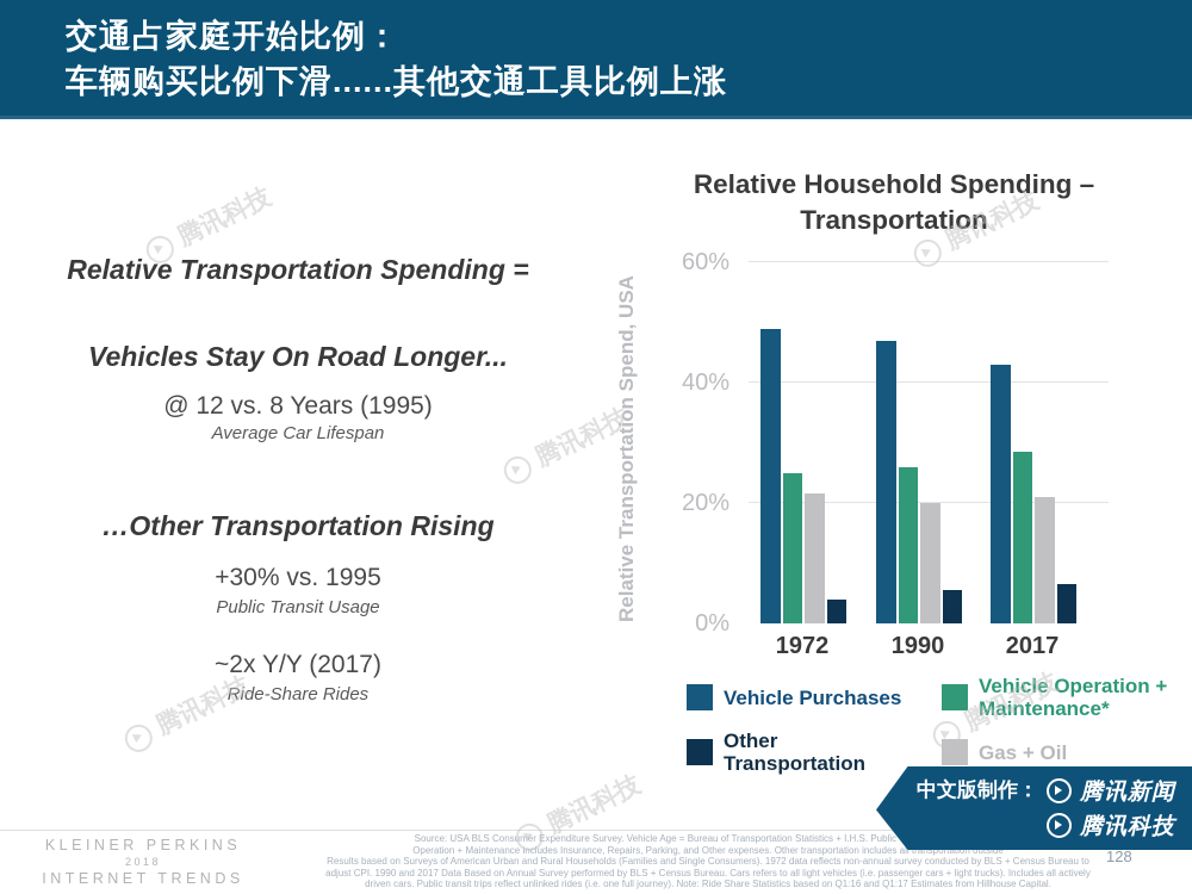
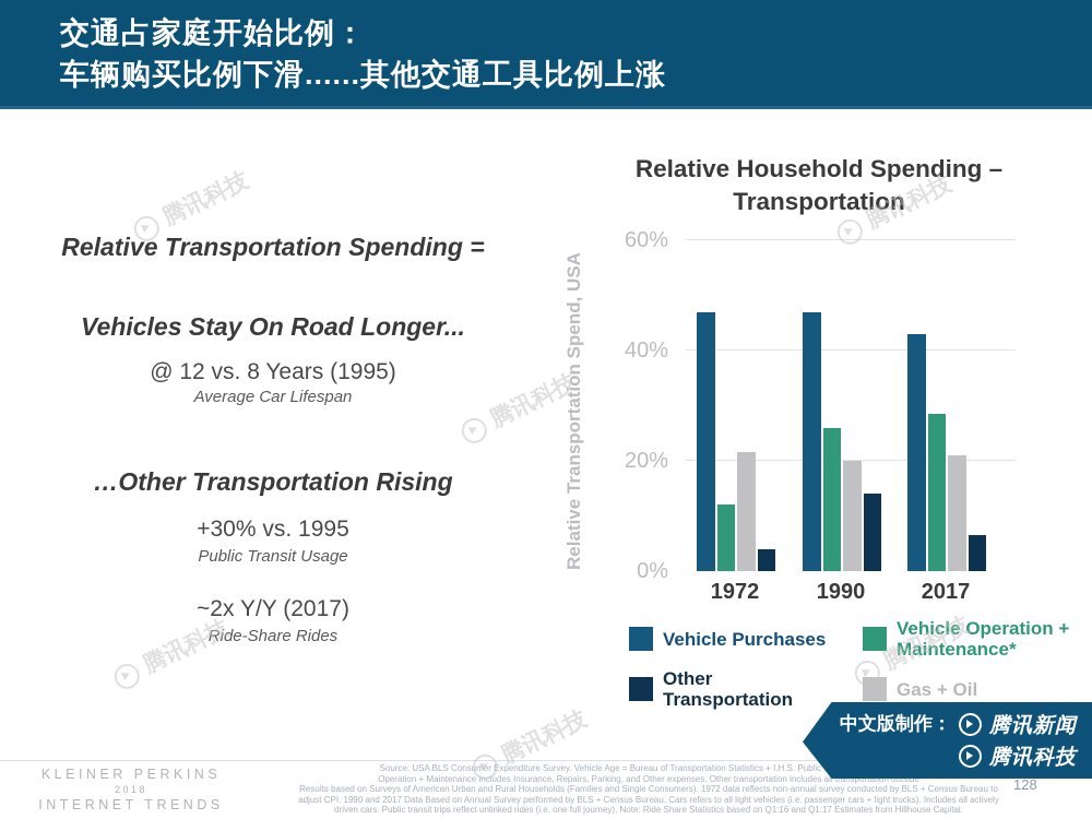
Vehicle Purchases/1972: 49% -> 47%
Vehicle Operation + Maintenance*/1972: 25% -> 12%
Other Transportation/1990: 6% -> 14%
